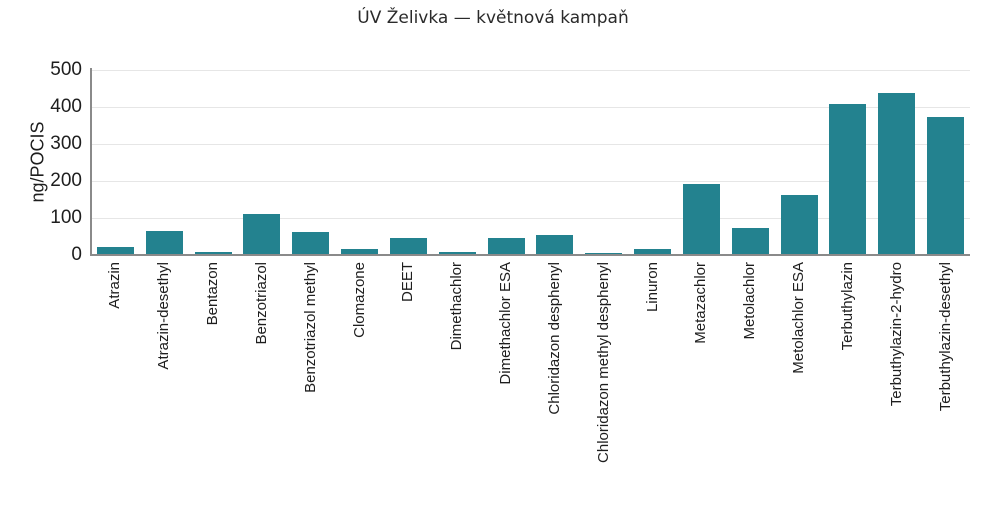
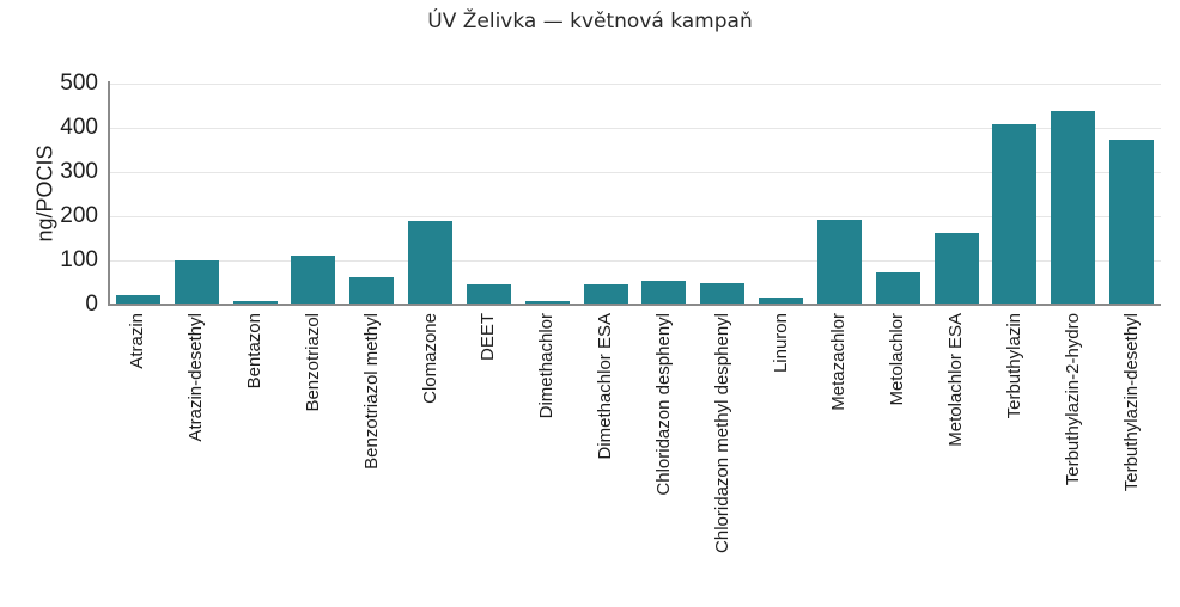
Atrazin-desethyl: 70 -> 100
Clomazone: 20 -> 190
Chloridazon methyl desphenyl: 10 -> 50
